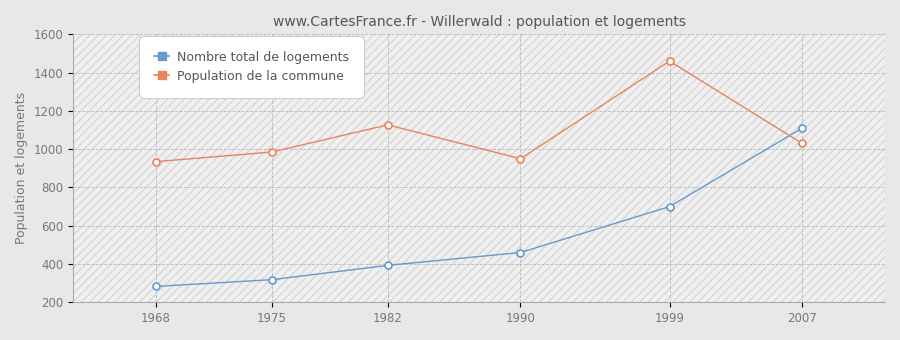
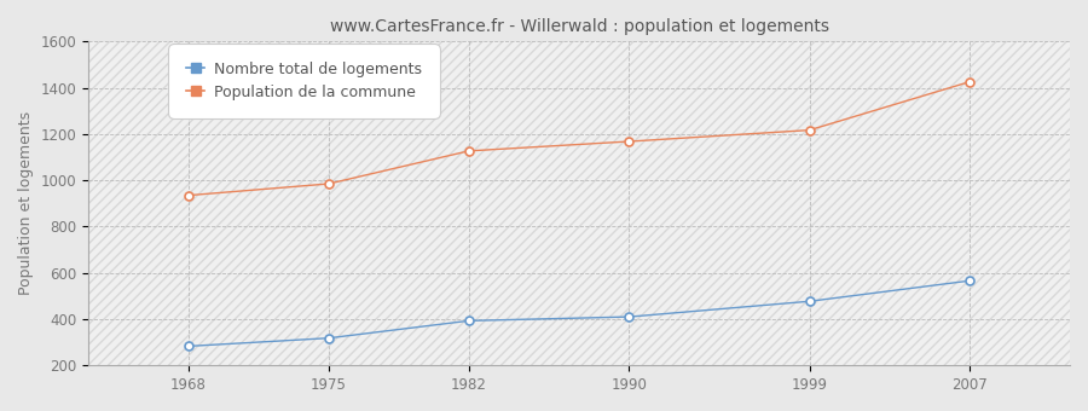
Nombre total de logements/1990: 460 -> 410
Population de la commune/1990: 950 -> 1170
Nombre total de logements/1999: 700 -> 480
Population de la commune/1999: 1460 -> 1220
Nombre total de logements/2007: 1110 -> 570
Population de la commune/2007: 1030 -> 1430
